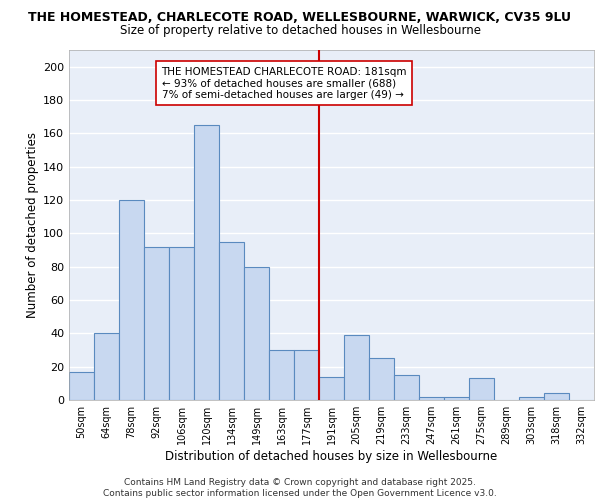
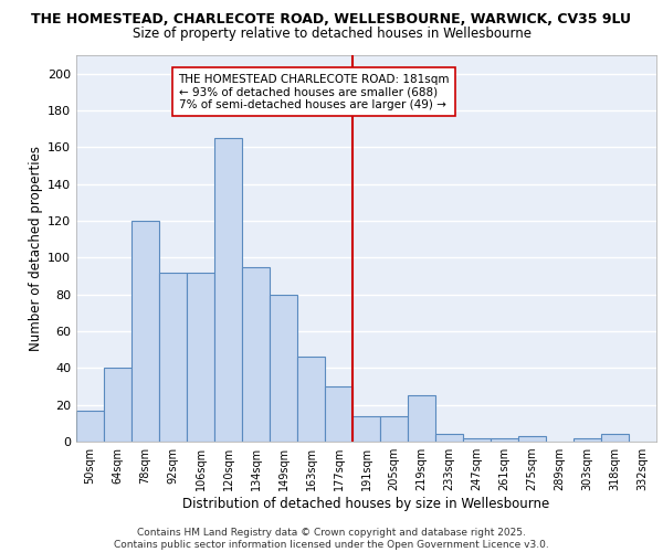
163sqm: 30 -> 46
205sqm: 39 -> 14
233sqm: 15 -> 4
275sqm: 13 -> 3
